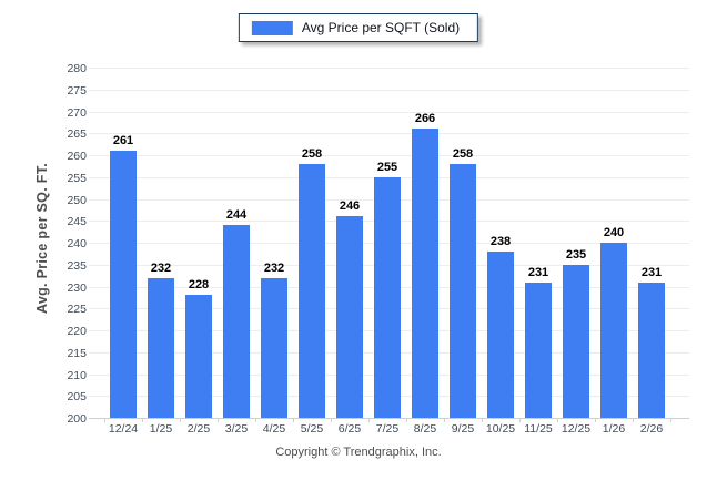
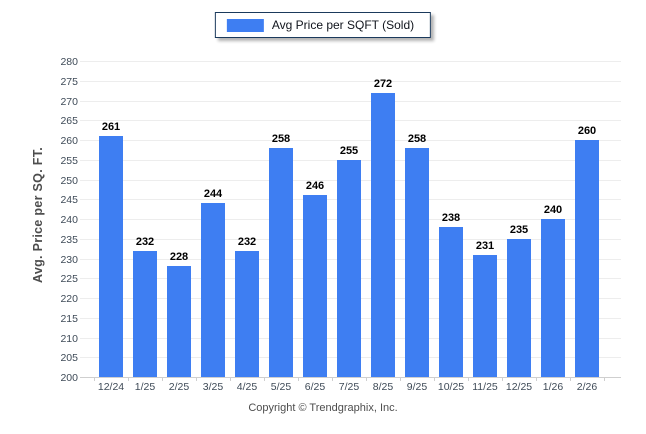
8/25: 266 -> 272
2/26: 231 -> 260
